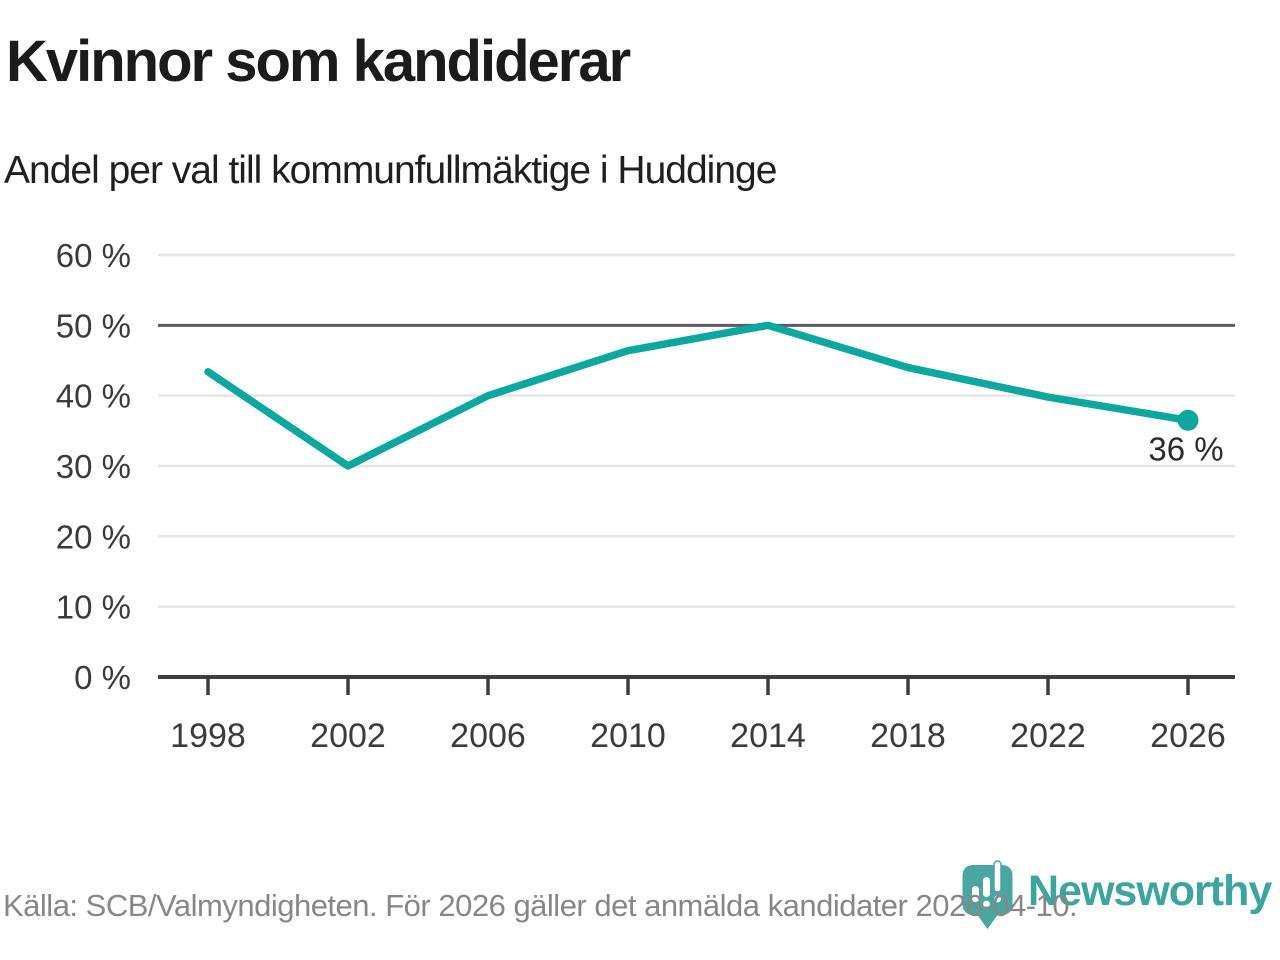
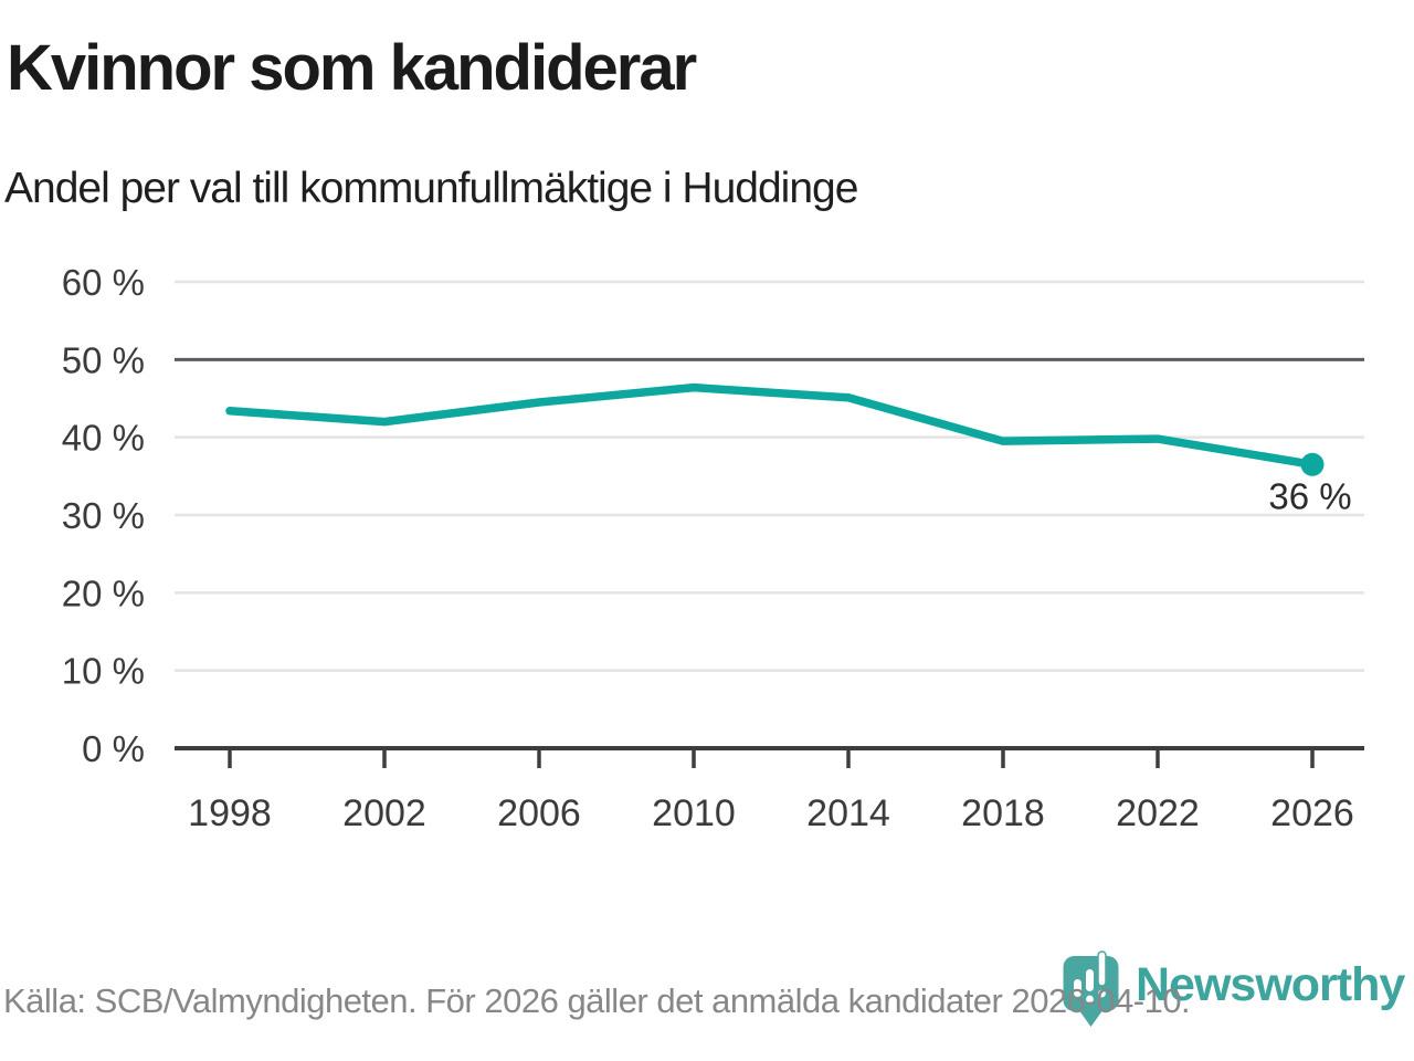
2002: 30% -> 42%
2006: 40% -> 44%
2014: 50% -> 45%
2018: 44% -> 40%
